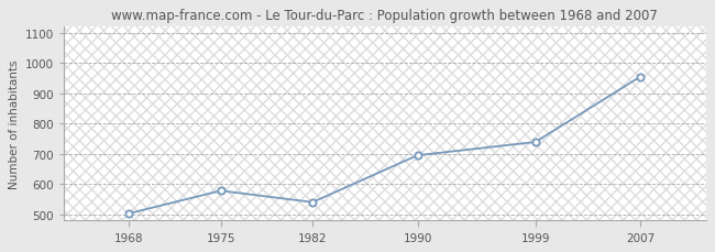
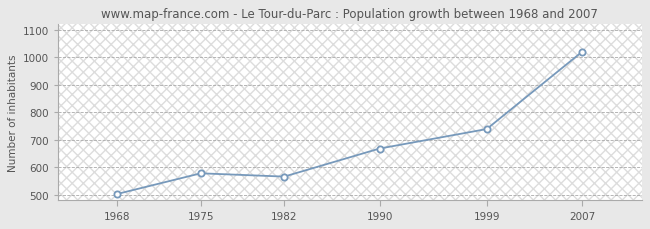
1982: 540 -> 566
1990: 695 -> 668
2007: 955 -> 1020
